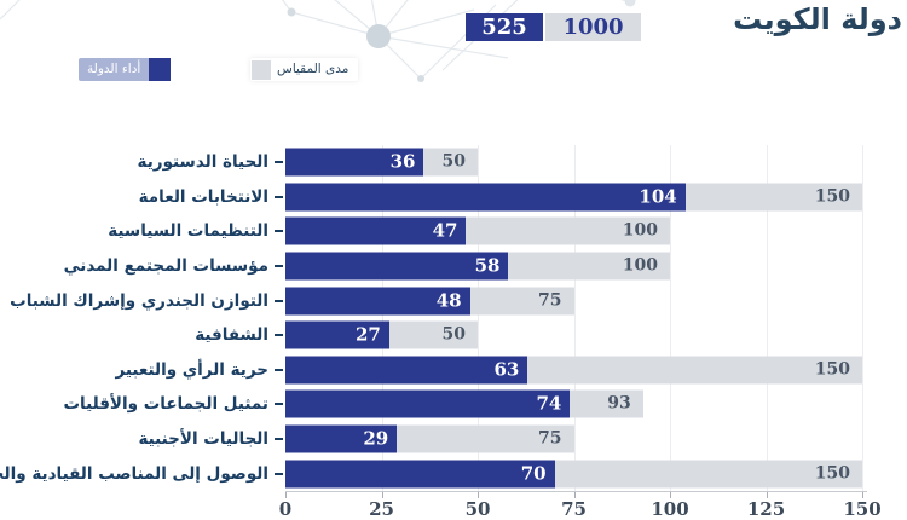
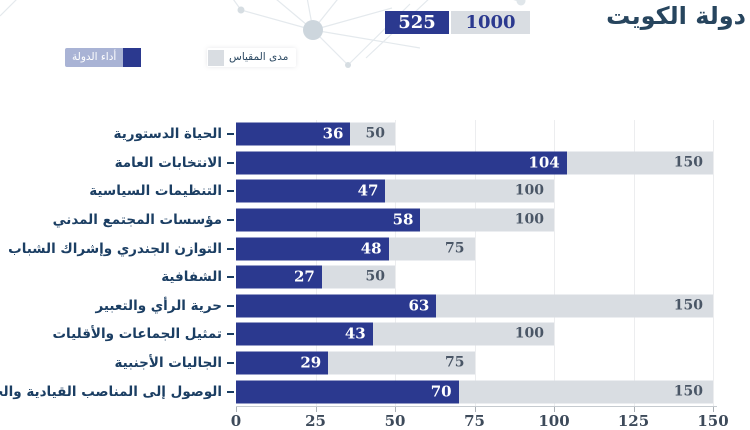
أداء الدولة/تمثيل الجماعات والأقليات: 74 -> 43
مدى المقياس/تمثيل الجماعات والأقليات: 93 -> 100
